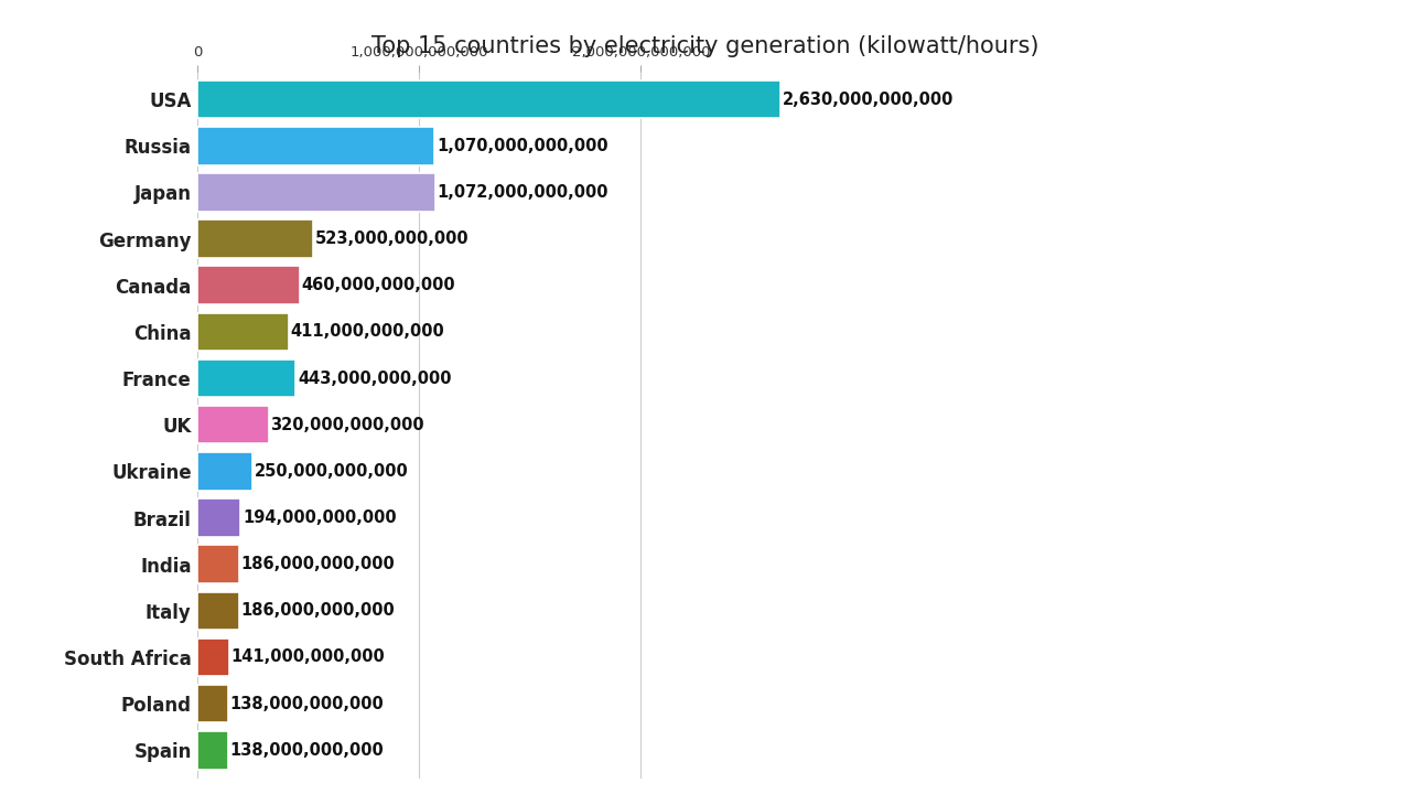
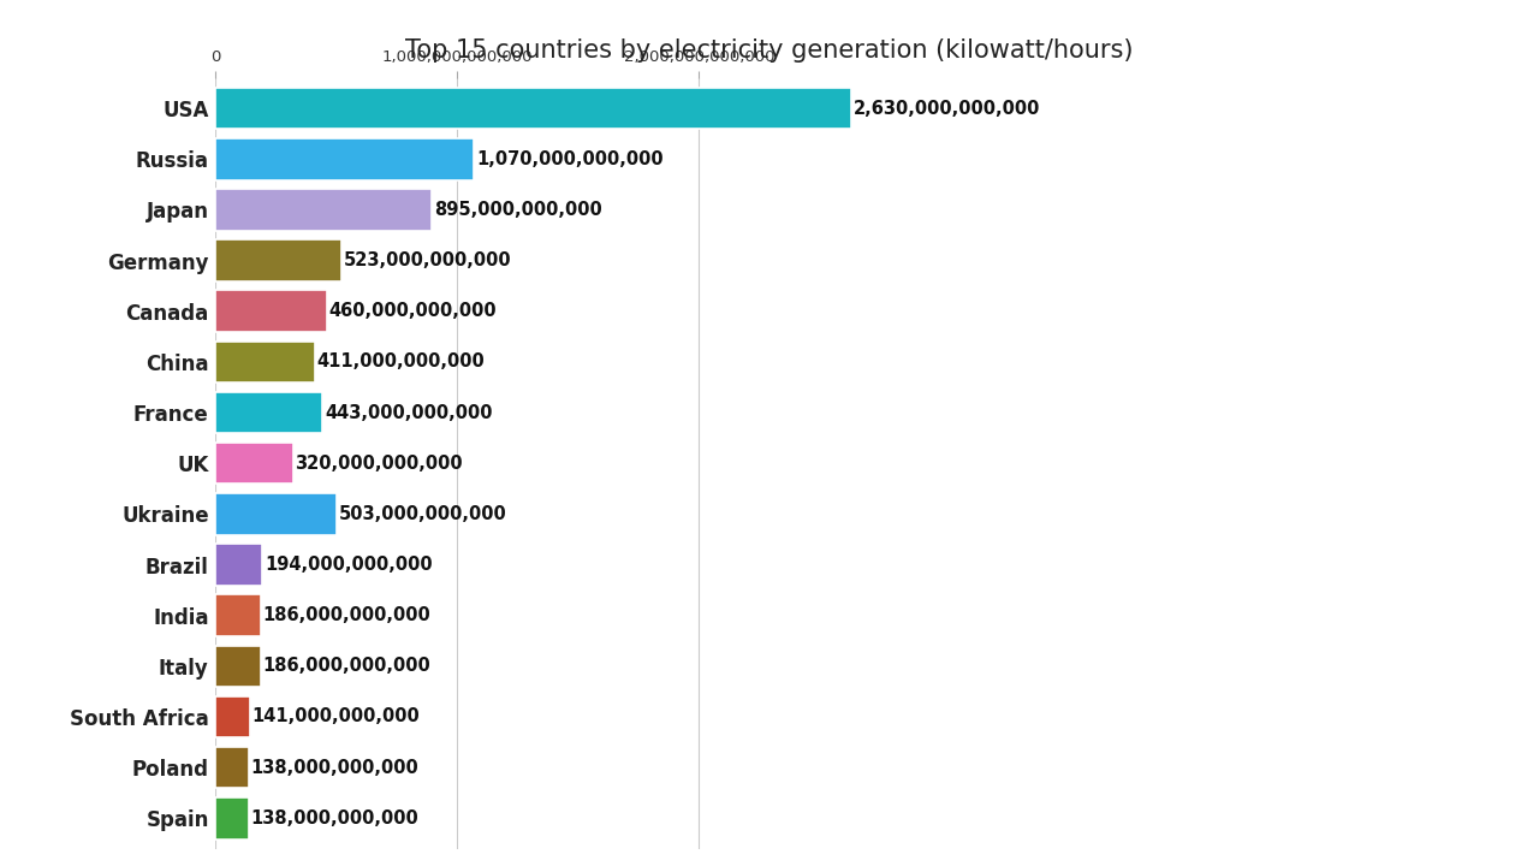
Japan: 1,072,000,000,000 -> 895,000,000,000
Ukraine: 250,000,000,000 -> 503,000,000,000
